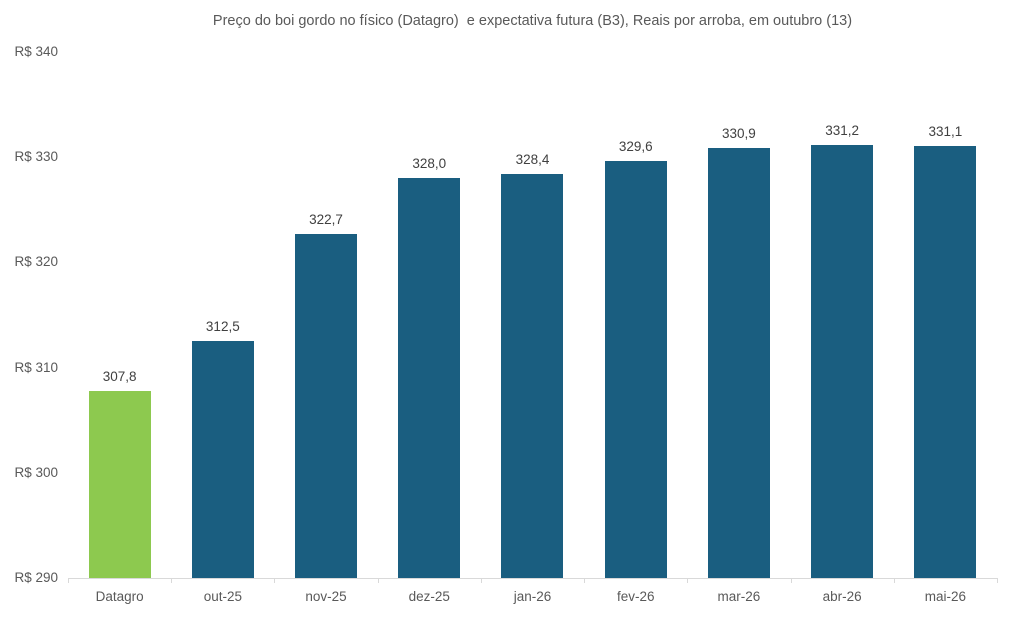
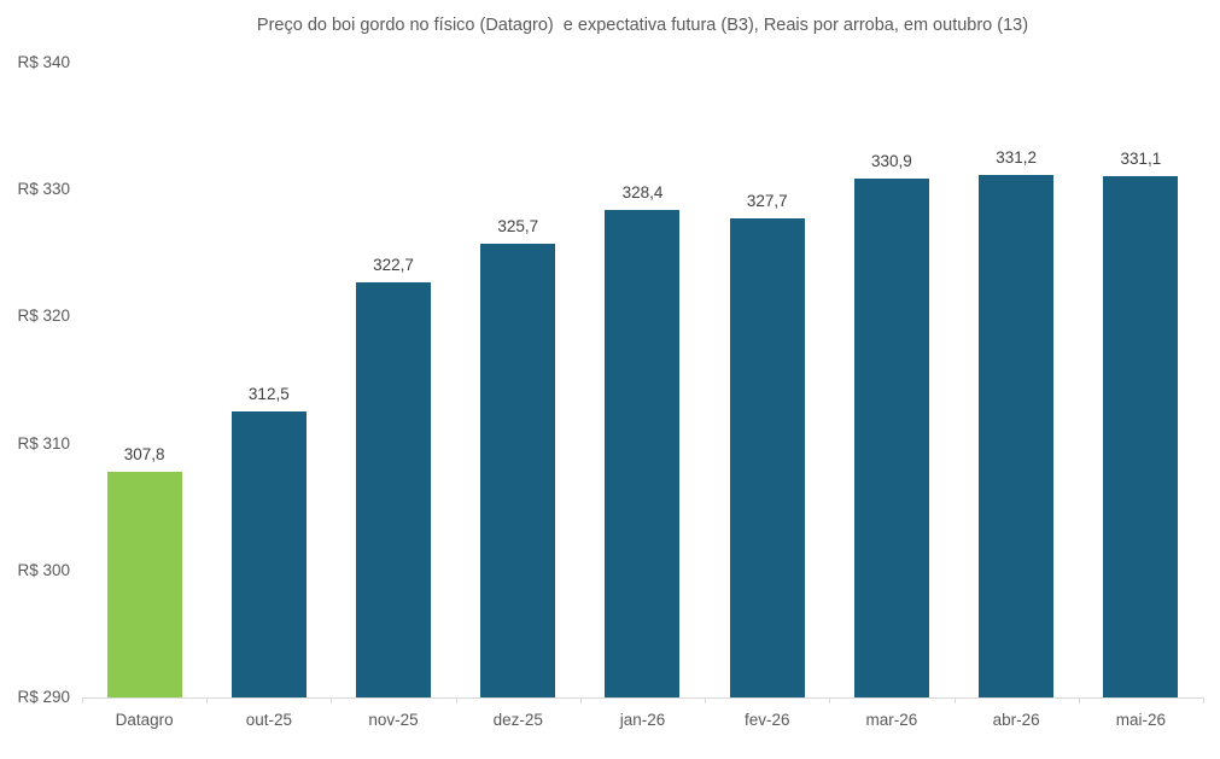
dez-25: 328,0 -> 325,7
fev-26: 329,6 -> 327,7
